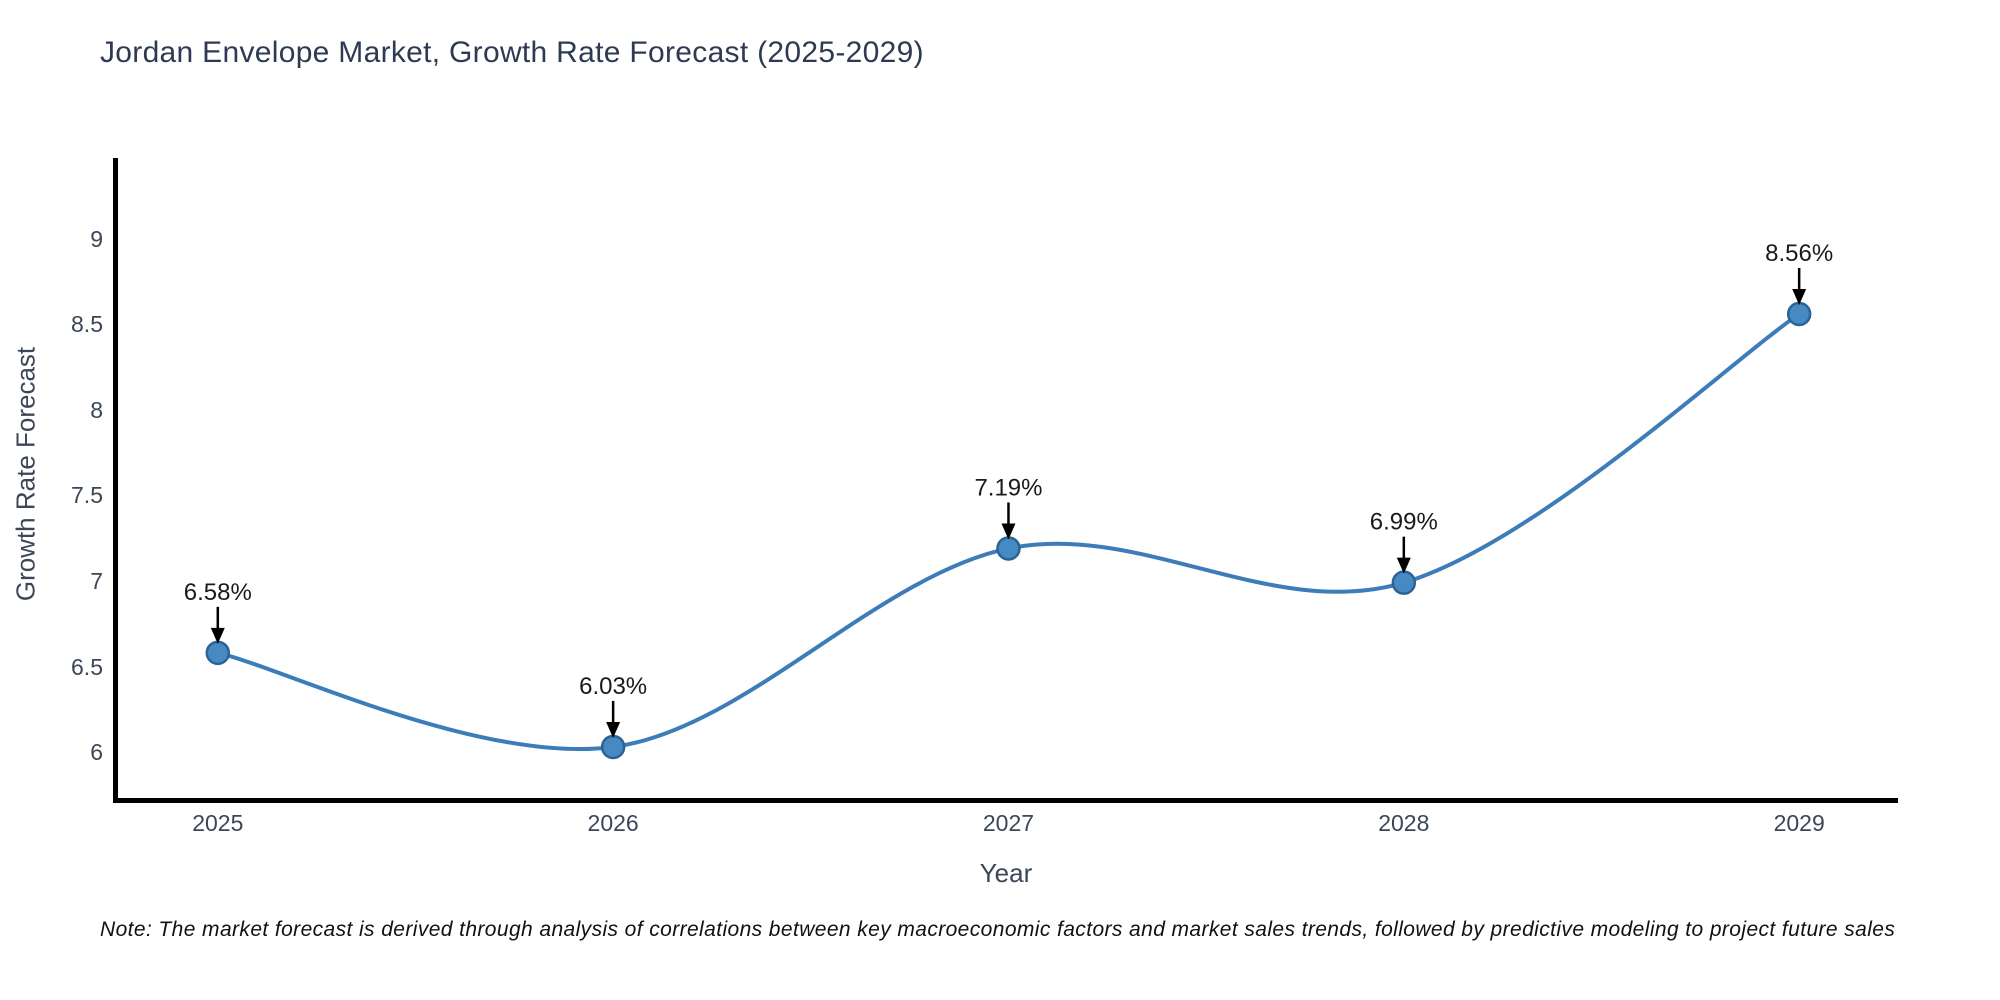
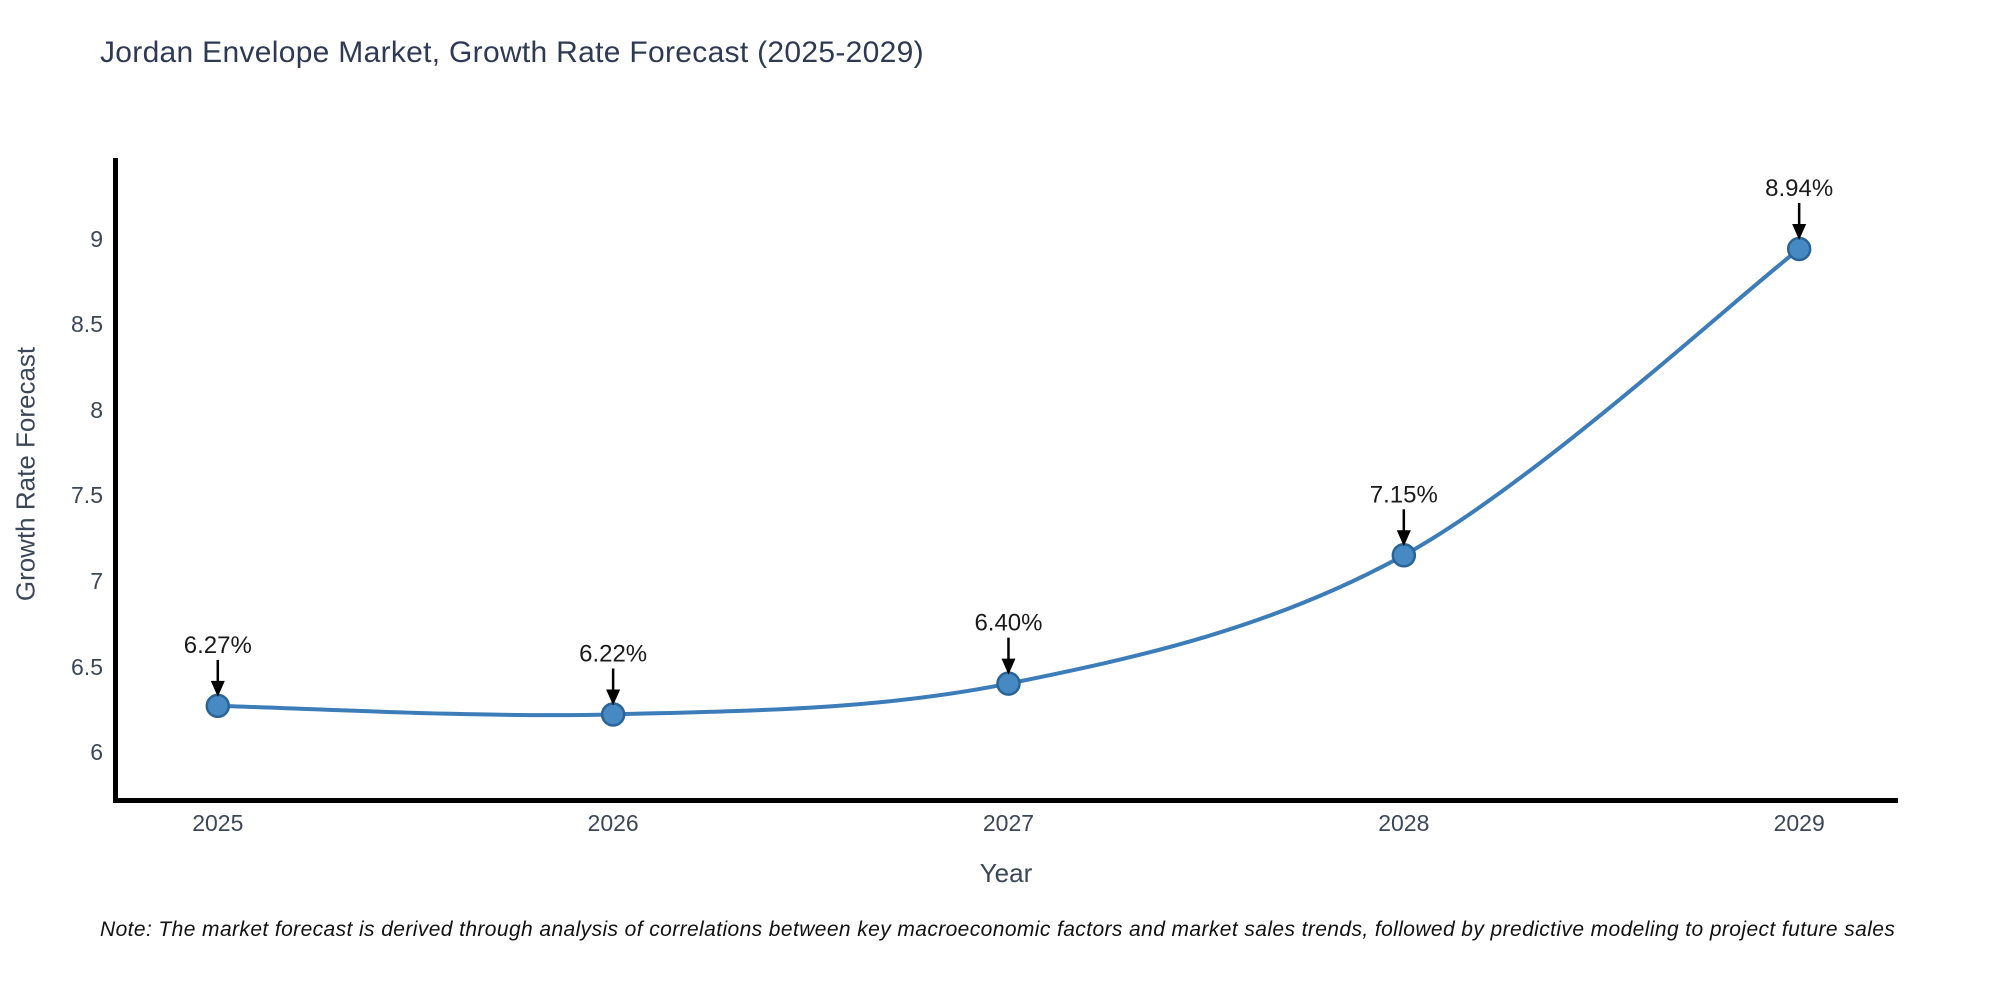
2025: 6.58% -> 6.27%
2026: 6.03% -> 6.22%
2027: 7.19% -> 6.40%
2028: 6.99% -> 7.15%
2029: 8.56% -> 8.94%
